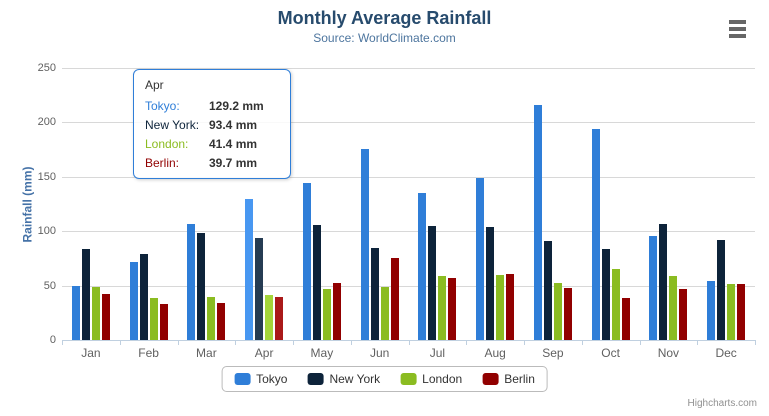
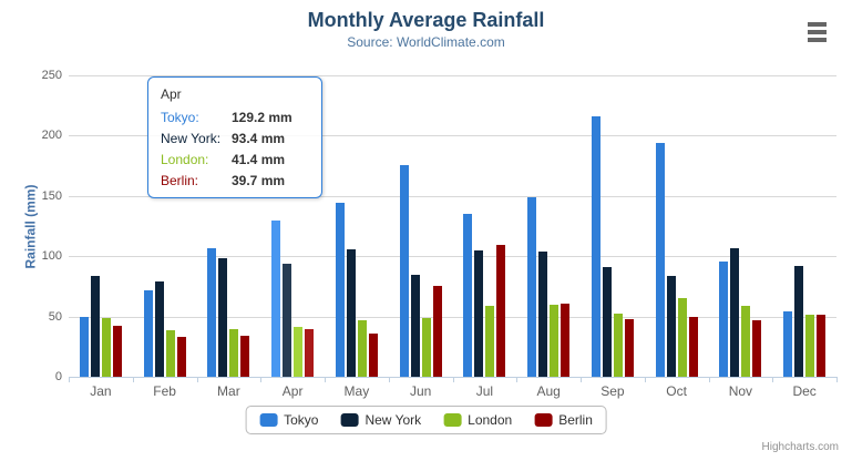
Berlin/May: 53 -> 36
Berlin/Jul: 57 -> 109
Berlin/Oct: 39 -> 50
